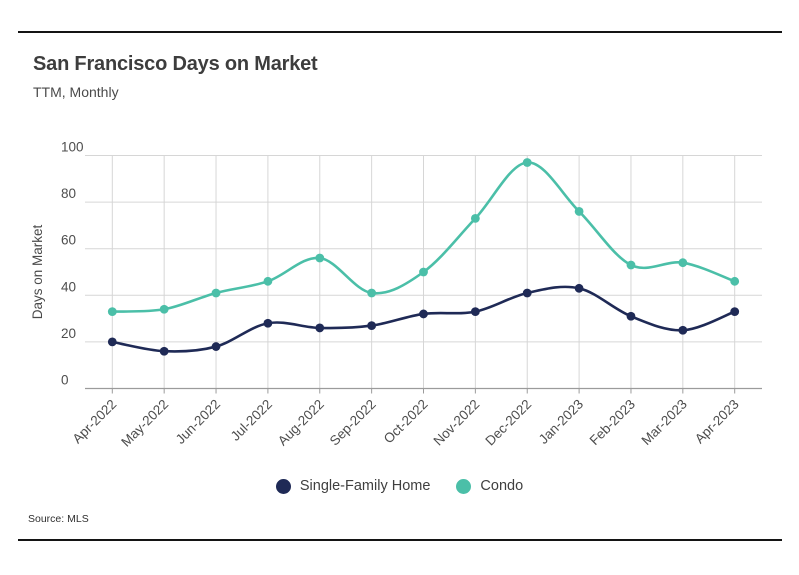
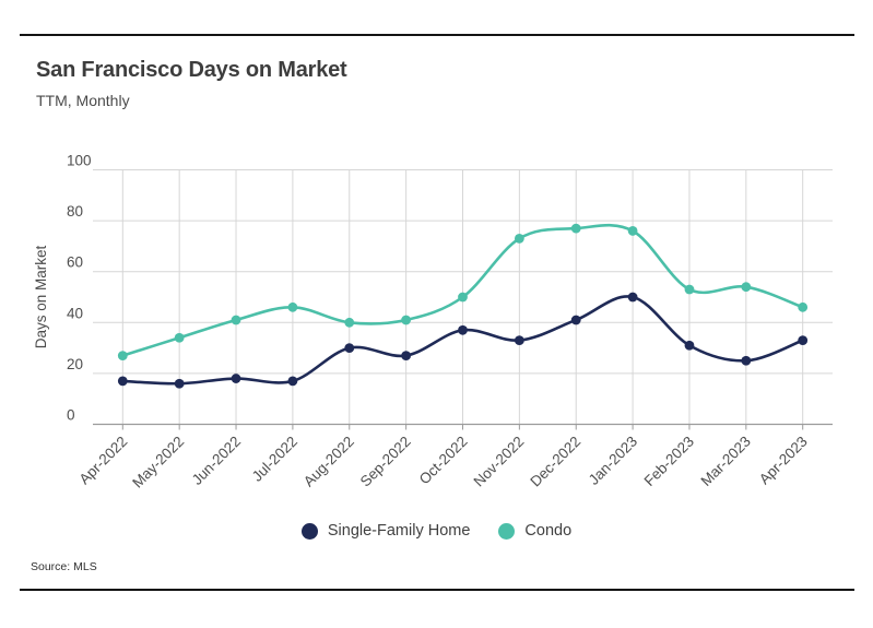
Single-Family Home/Apr-2022: 20 -> 17
Condo/Apr-2022: 33 -> 27
Single-Family Home/Jul-2022: 28 -> 17
Single-Family Home/Aug-2022: 26 -> 30
Condo/Aug-2022: 56 -> 40
Single-Family Home/Oct-2022: 32 -> 37
Condo/Dec-2022: 97 -> 77
Single-Family Home/Jan-2023: 43 -> 50
